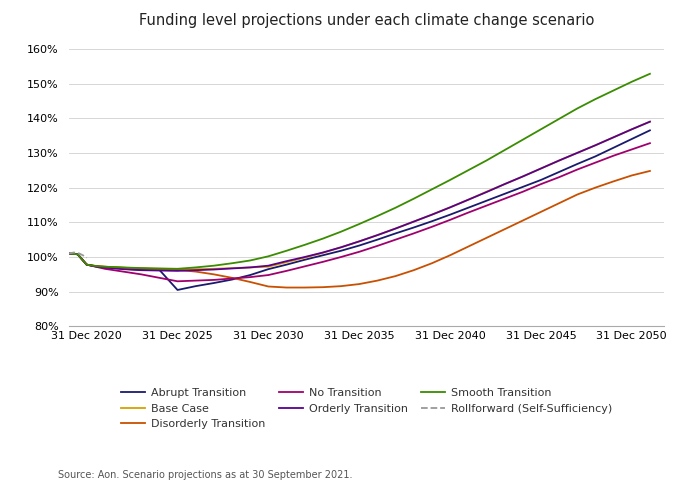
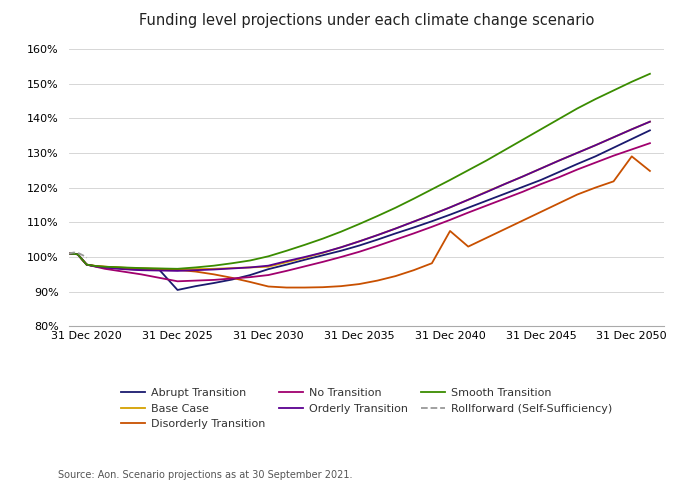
Disorderly Transition/31 Dec 2040: 100.5% -> 107.5%
Disorderly Transition/31 Dec 2050: 123.5% -> 129.0%
